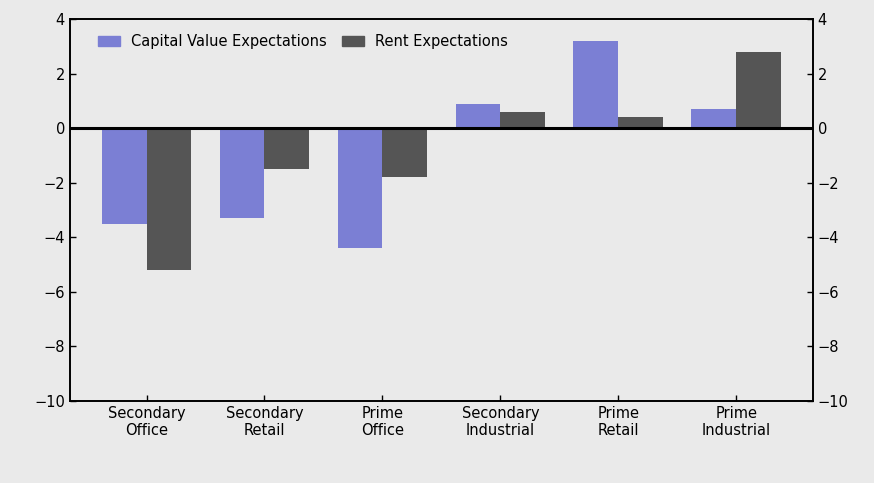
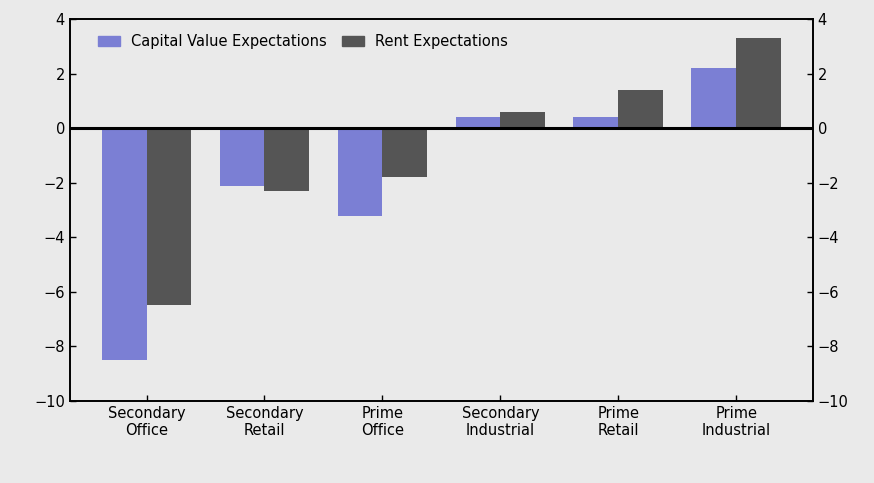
Capital Value Expectations/Secondary Office: -3.5 -> -8.5
Rent Expectations/Secondary Office: -5.2 -> -6.5
Capital Value Expectations/Secondary Retail: -3.3 -> -2.1
Rent Expectations/Secondary Retail: -1.5 -> -2.3
Capital Value Expectations/Prime Office: -4.4 -> -3.2
Capital Value Expectations/Secondary Industrial: 0.9 -> 0.4
Capital Value Expectations/Prime Retail: 3.2 -> 0.4
Rent Expectations/Prime Retail: 0.4 -> 1.4
Capital Value Expectations/Prime Industrial: 0.7 -> 2.2
Rent Expectations/Prime Industrial: 2.8 -> 3.3
